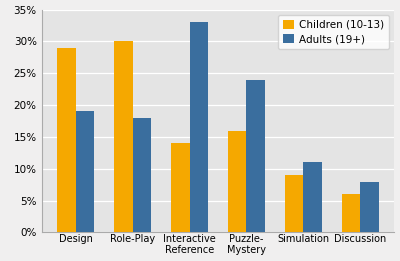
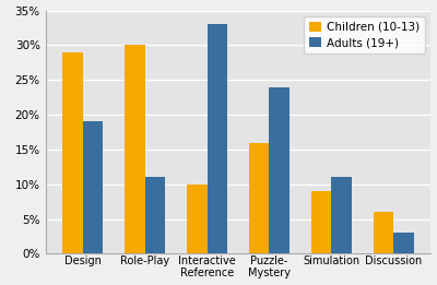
Adults (19+)/Role-Play: 18% -> 11%
Children (10-13)/Interactive Reference: 14% -> 10%
Adults (19+)/Discussion: 8% -> 3%
